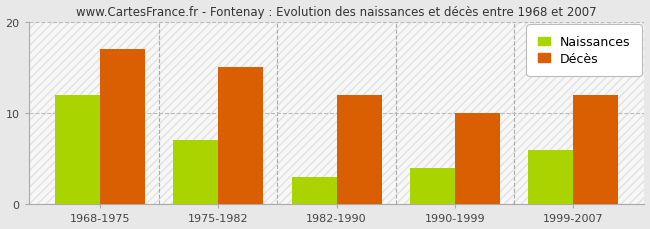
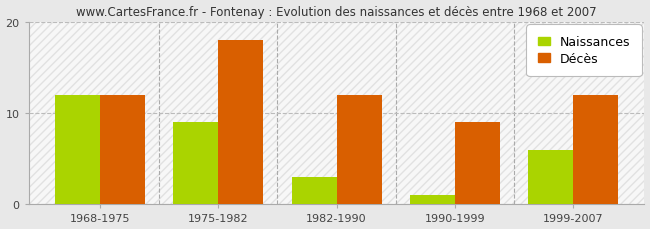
Décès/1968-1975: 17 -> 12
Naissances/1975-1982: 7 -> 9
Décès/1975-1982: 15 -> 18
Naissances/1990-1999: 4 -> 1
Décès/1990-1999: 10 -> 9
